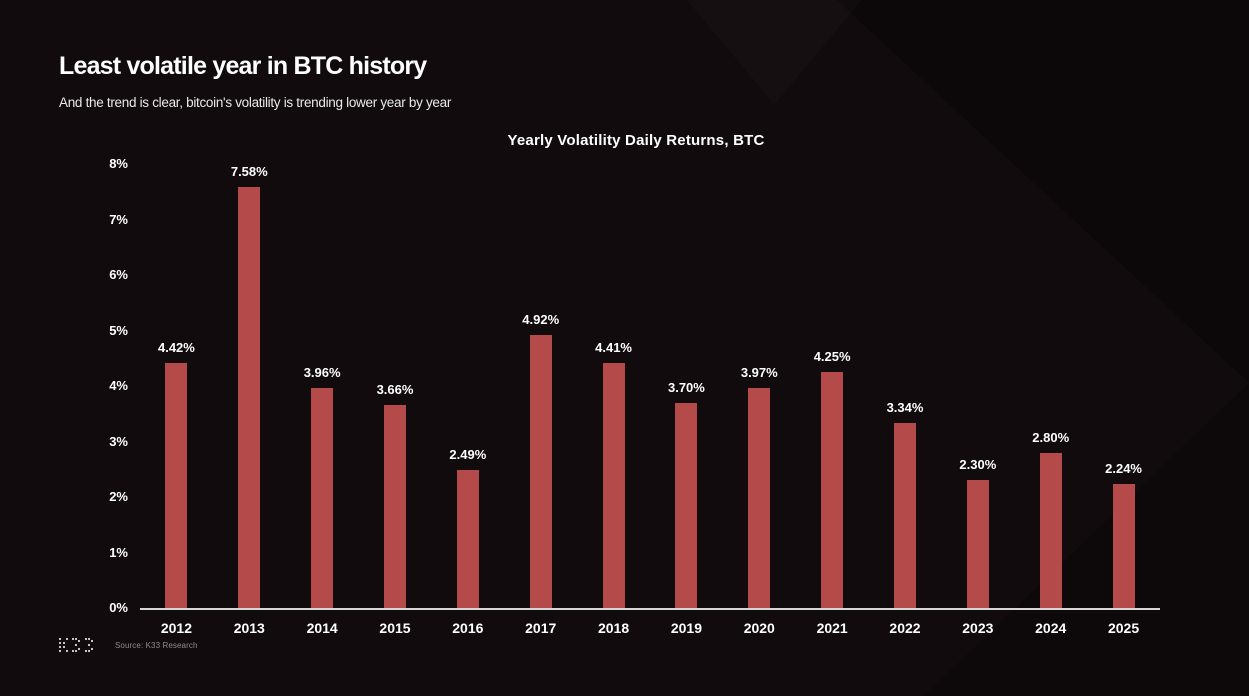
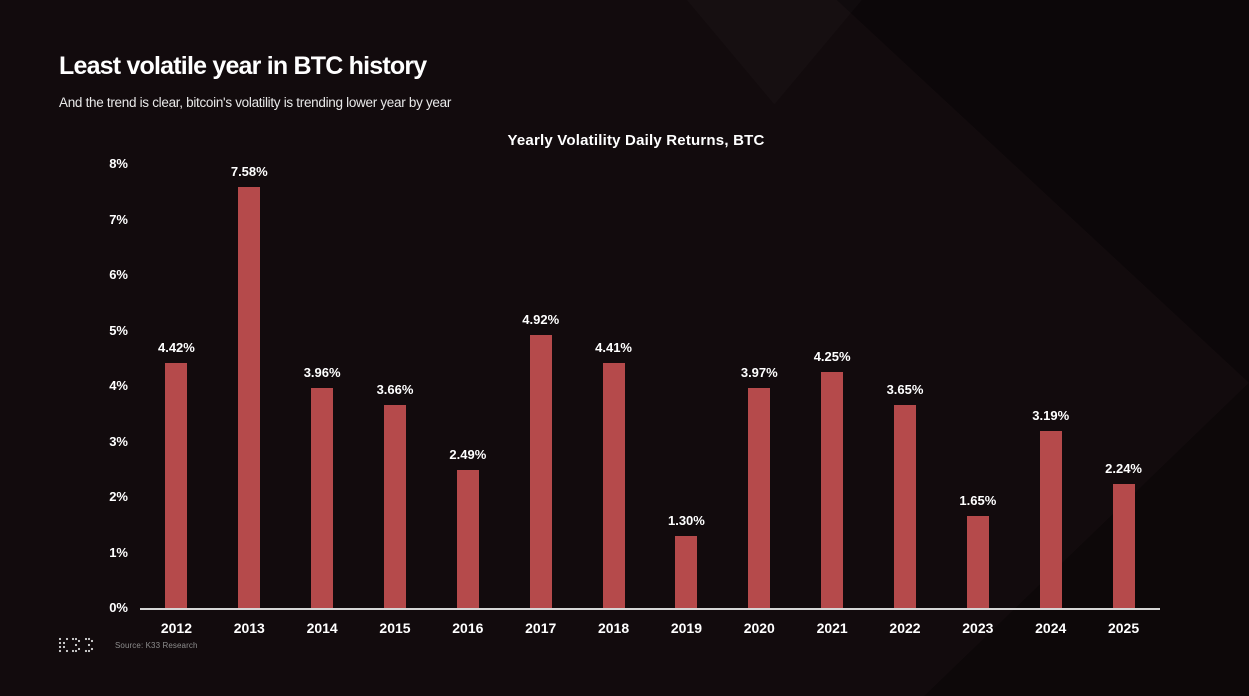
2019: 3.70% -> 1.30%
2022: 3.34% -> 3.65%
2023: 2.30% -> 1.65%
2024: 2.80% -> 3.19%
